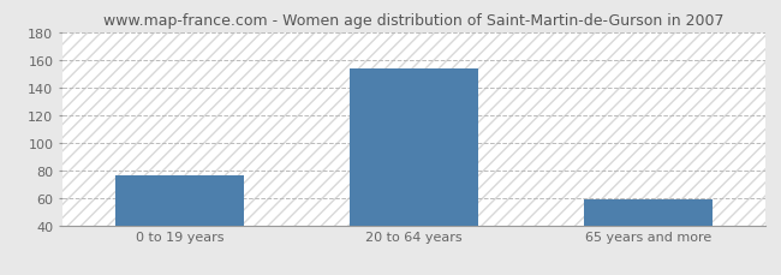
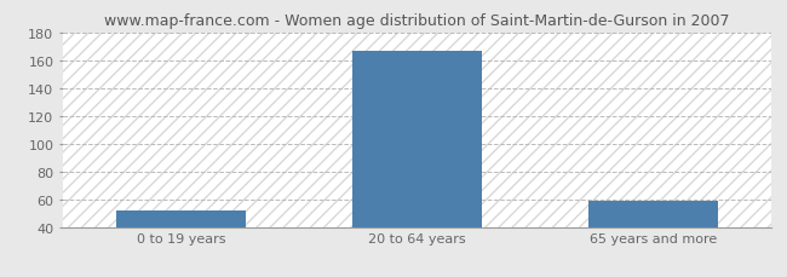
0 to 19 years: 76 -> 52
20 to 64 years: 154 -> 167
